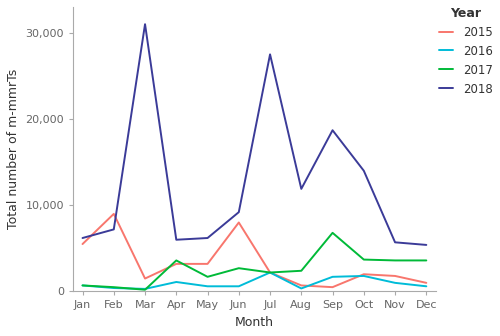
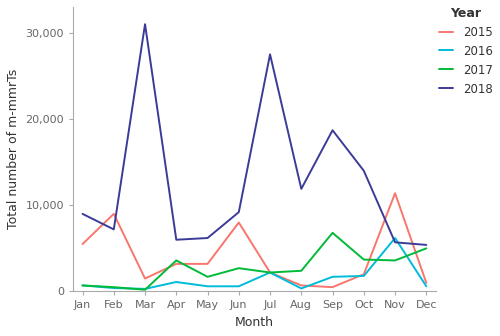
2018/Jan: 6,200 -> 9,000
2015/Nov: 1,800 -> 11,400
2016/Nov: 1,000 -> 6,200
2017/Dec: 3,600 -> 5,000
